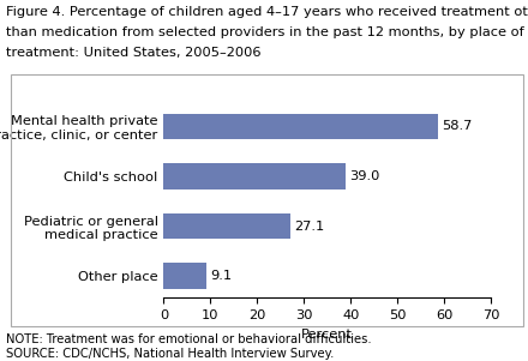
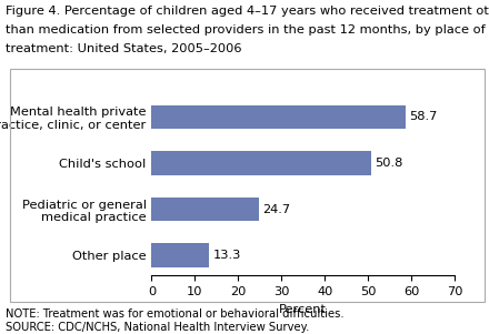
Child's school: 39.0 -> 50.8
Pediatric or general medical practice: 27.1 -> 24.7
Other place: 9.1 -> 13.3
